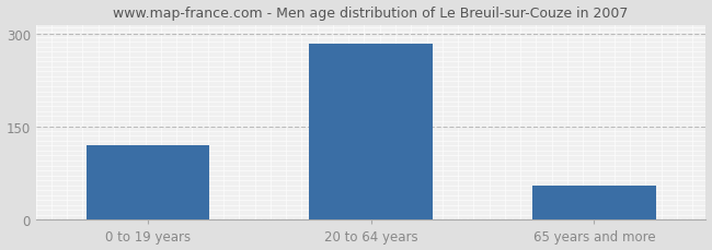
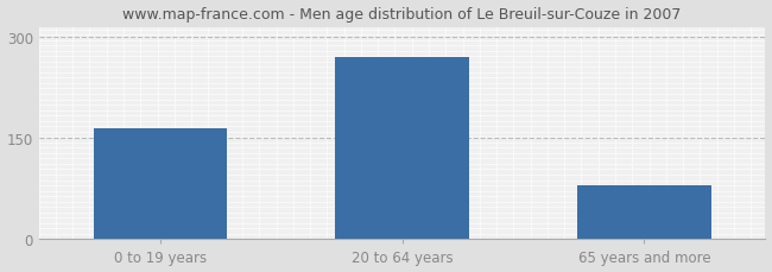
0 to 19 years: 120 -> 164
20 to 64 years: 285 -> 270
65 years and more: 55 -> 80
